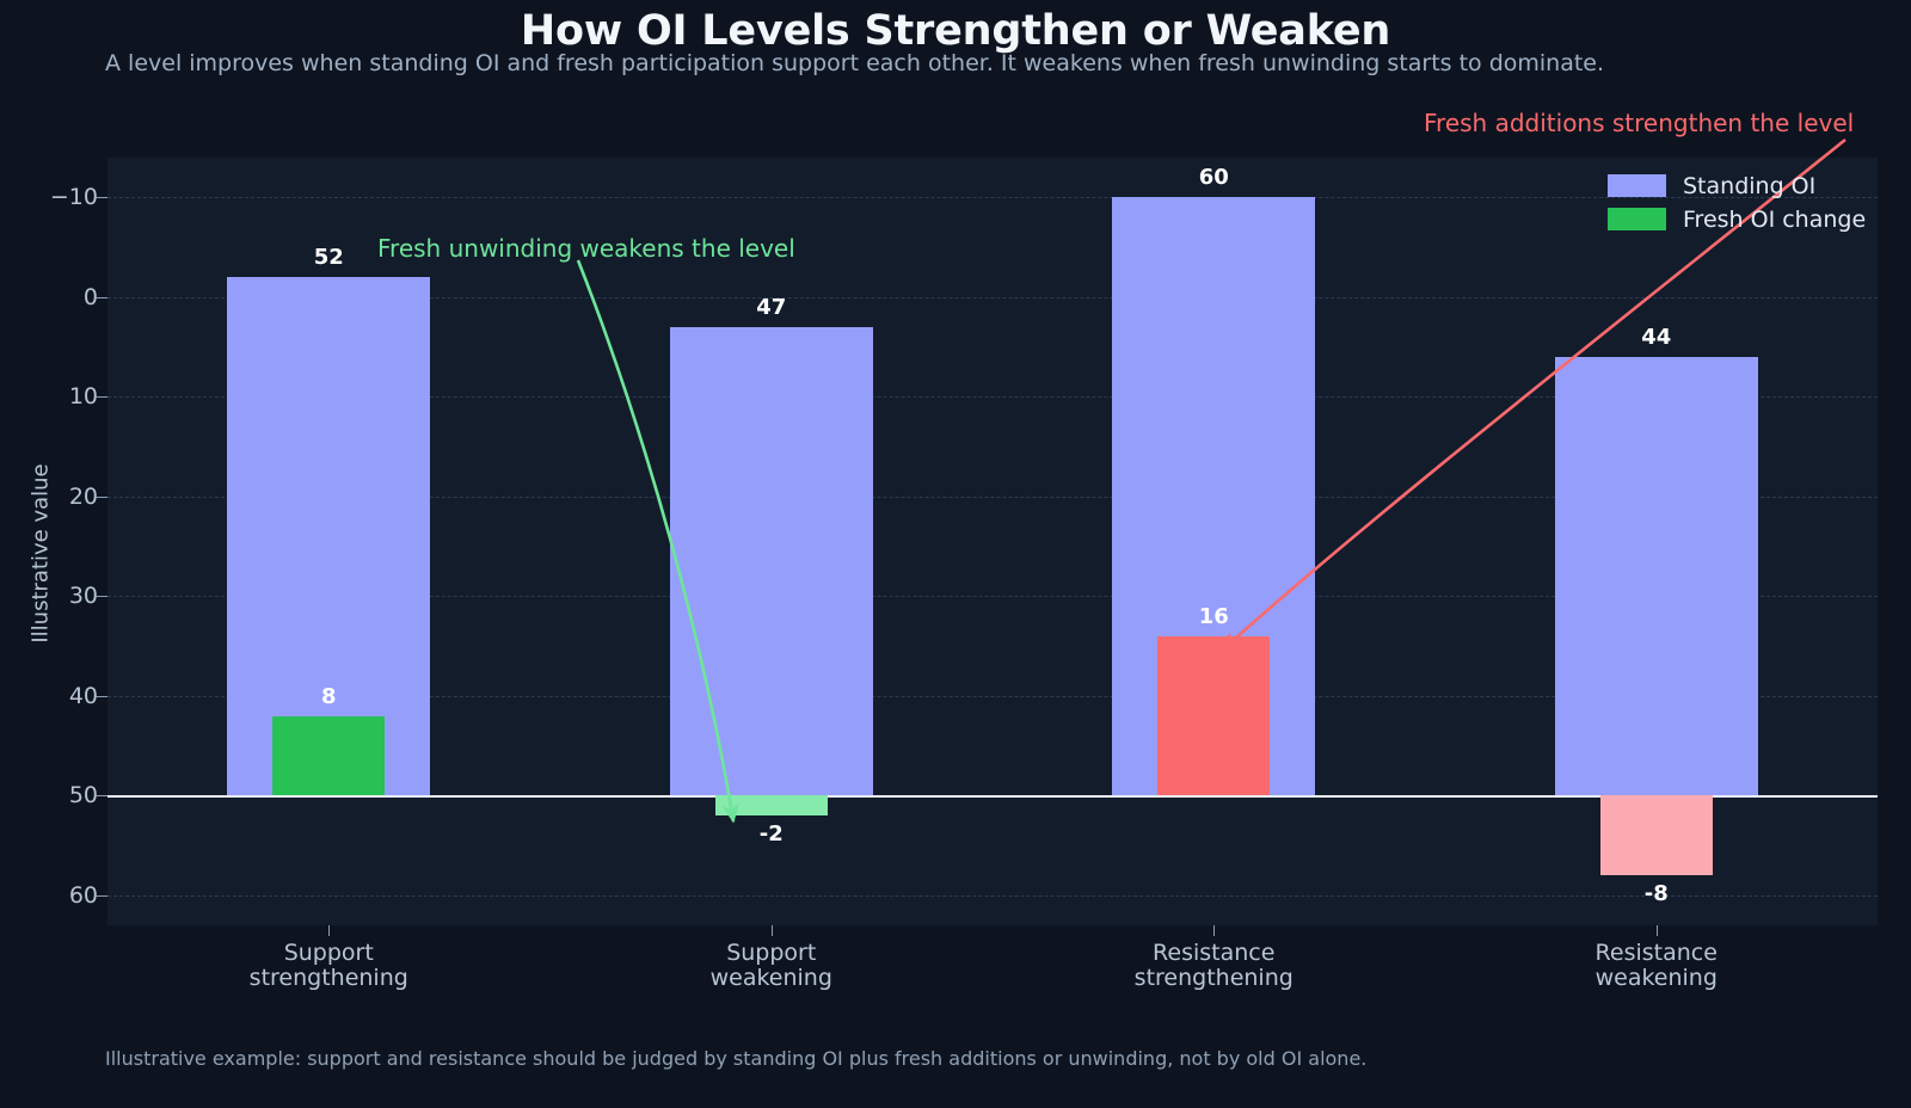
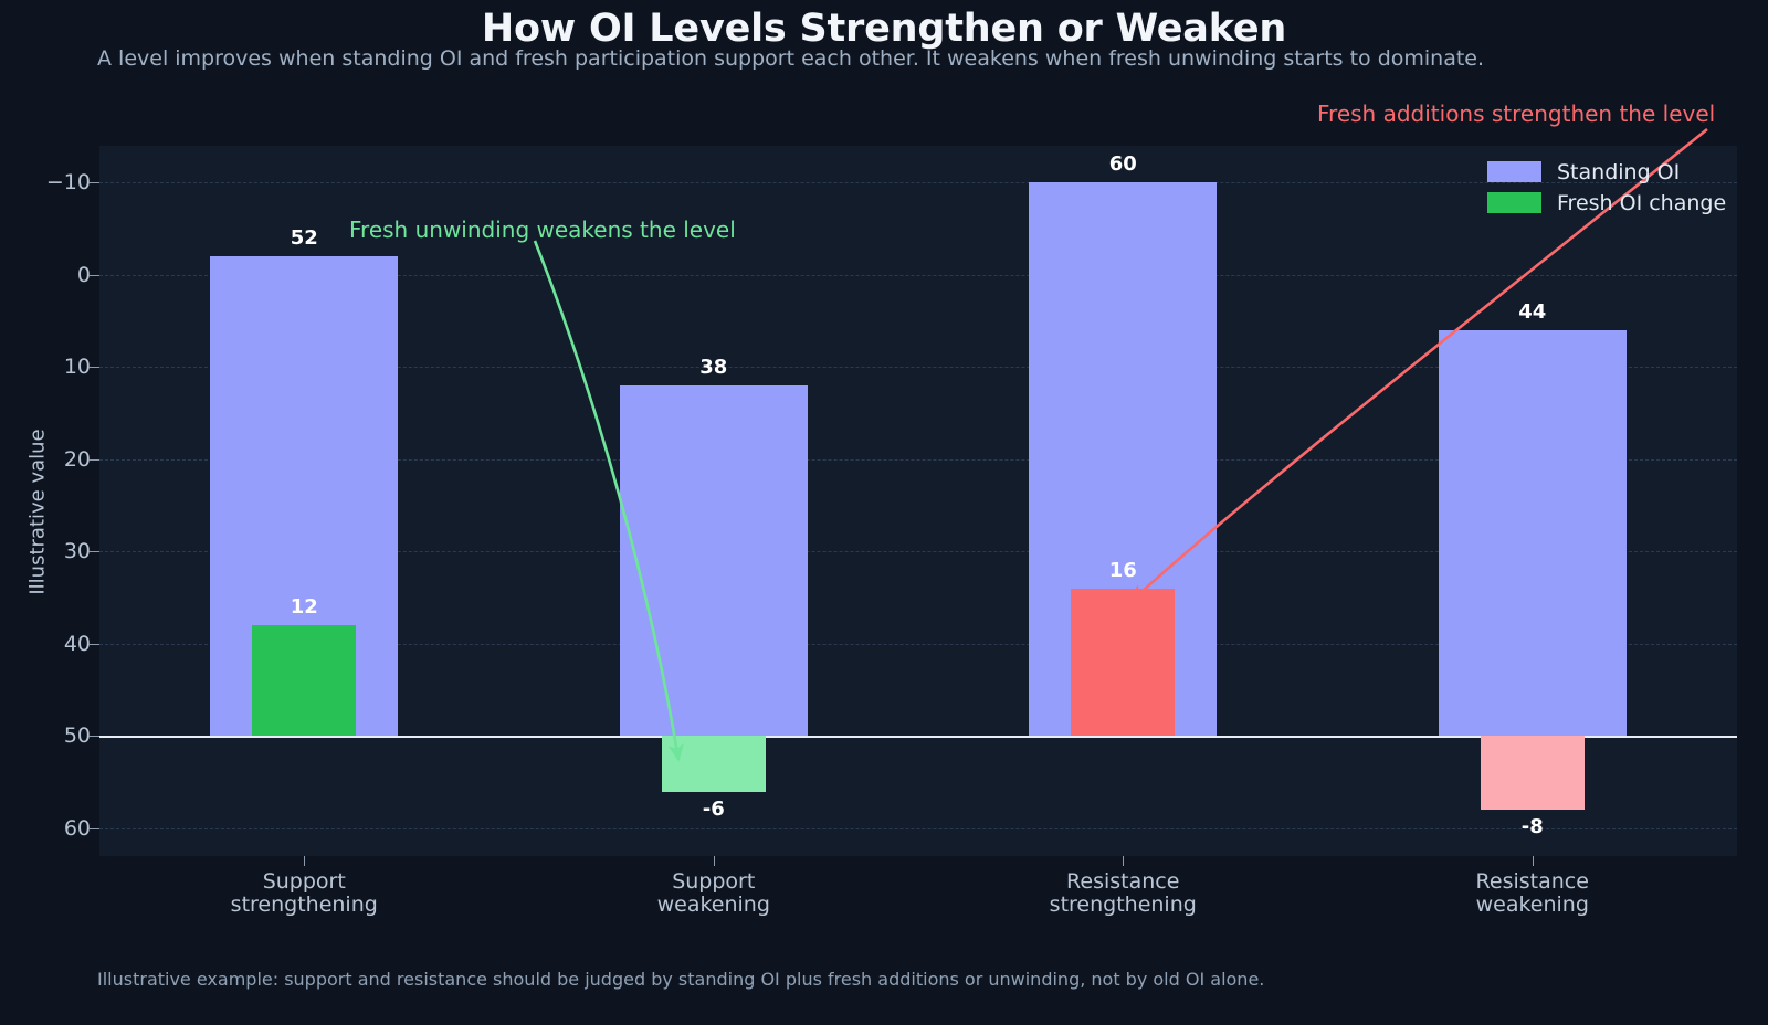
Fresh OI change/Support strengthening: 8 -> 12
Standing OI/Support weakening: 47 -> 38
Fresh OI change/Support weakening: -2 -> -6
